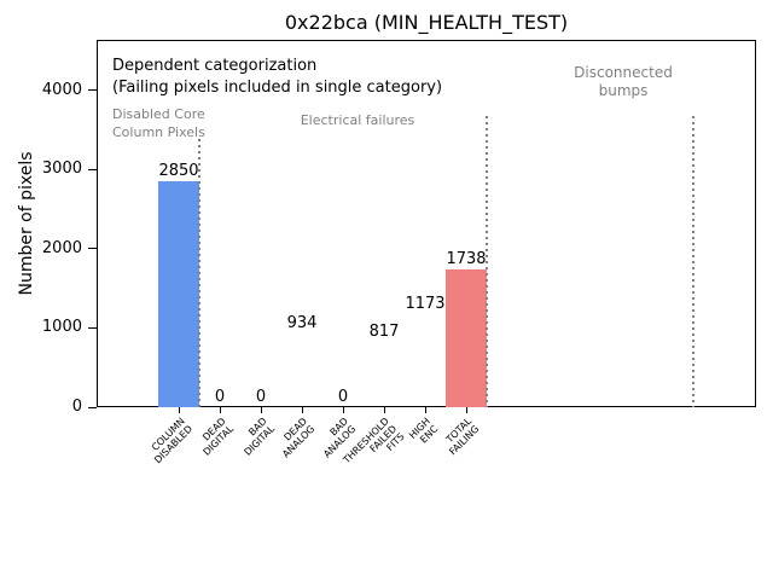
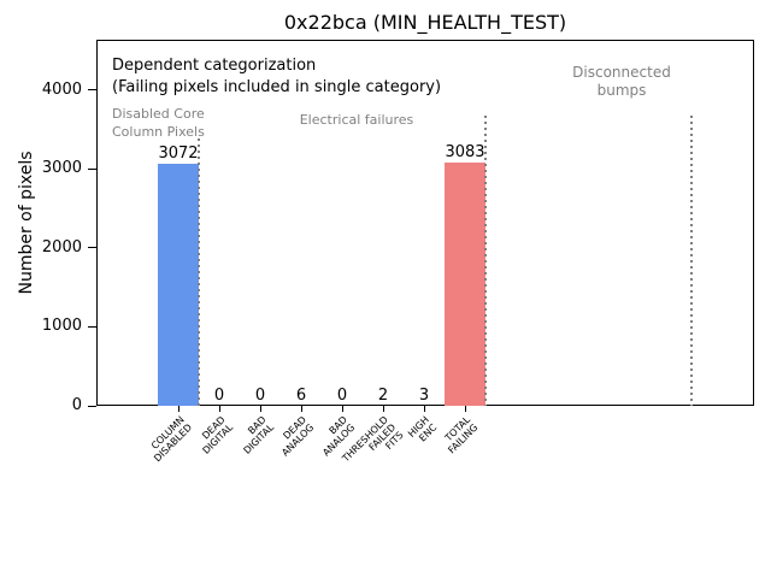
COLUMN DISABLED: 2850 -> 3072
DEAD ANALOG: 934 -> 6
THRESHOLD FAILED FITS: 817 -> 2
HIGH ENC: 1173 -> 3
TOTAL FAILING: 1738 -> 3083
